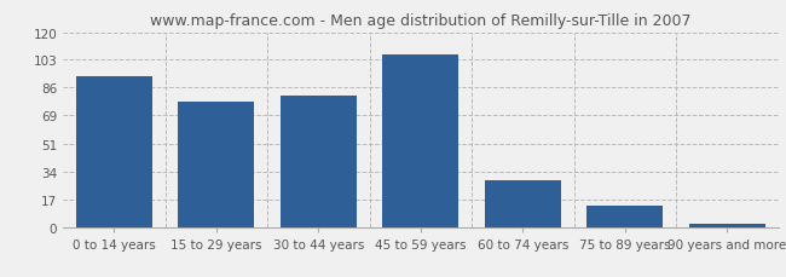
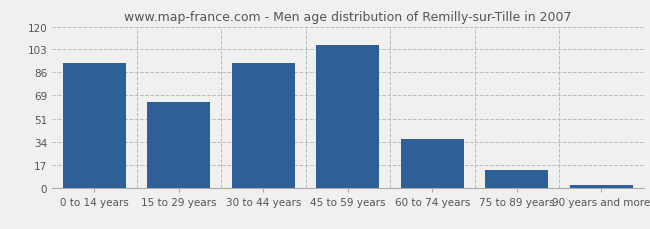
15 to 29 years: 77 -> 64
30 to 44 years: 81 -> 93
60 to 74 years: 29 -> 36
